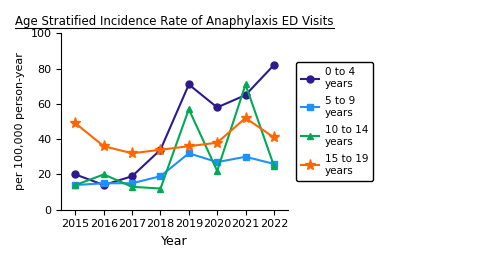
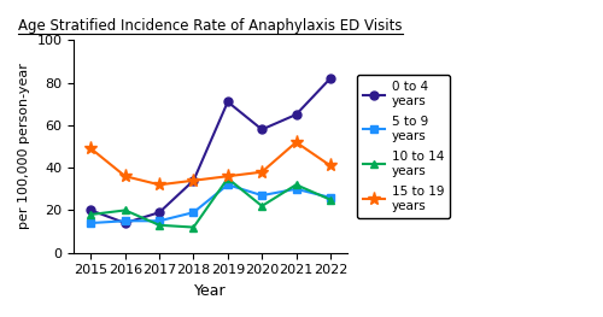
10 to 14 years/2015: 14 -> 18
10 to 14 years/2019: 57 -> 35
10 to 14 years/2021: 71 -> 32
